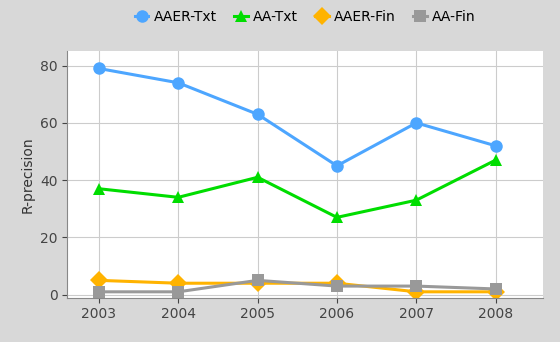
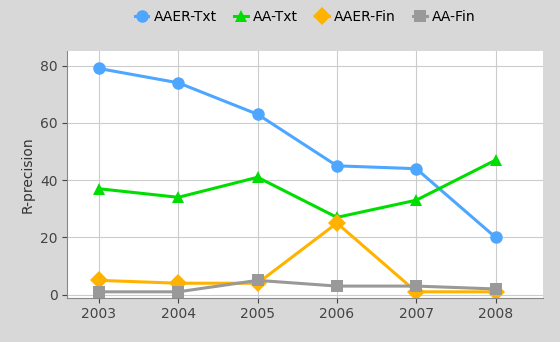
AAER-Fin/2006: 4 -> 25
AAER-Txt/2007: 60 -> 44
AAER-Txt/2008: 52 -> 20
